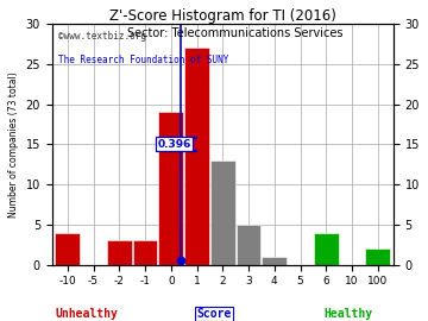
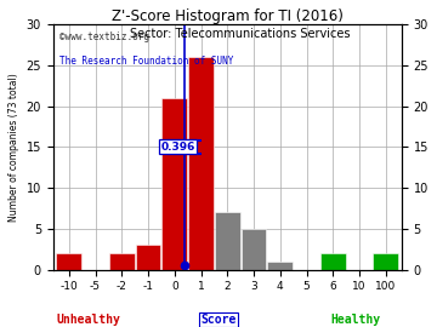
-10: 4 -> 2
-2: 3 -> 2
0: 19 -> 21
1: 27 -> 26
2: 13 -> 7
6: 4 -> 2
